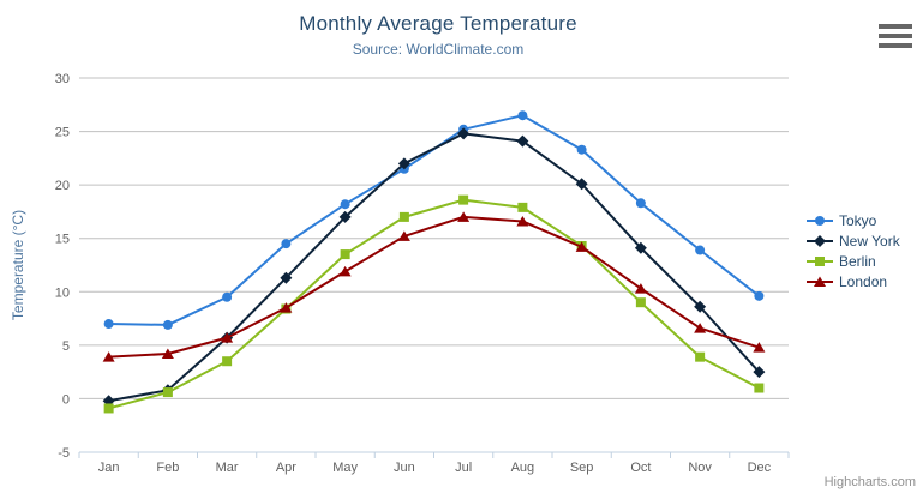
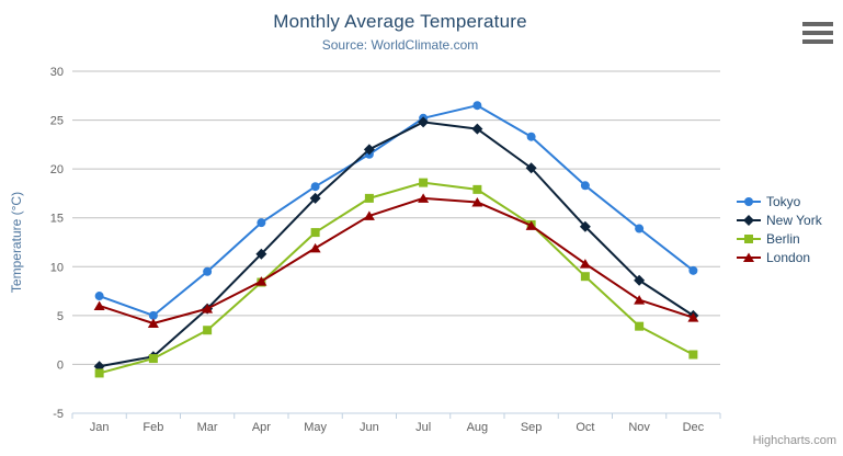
London/Jan: 4 -> 6
Tokyo/Feb: 7 -> 5
New York/Dec: 2 -> 5
